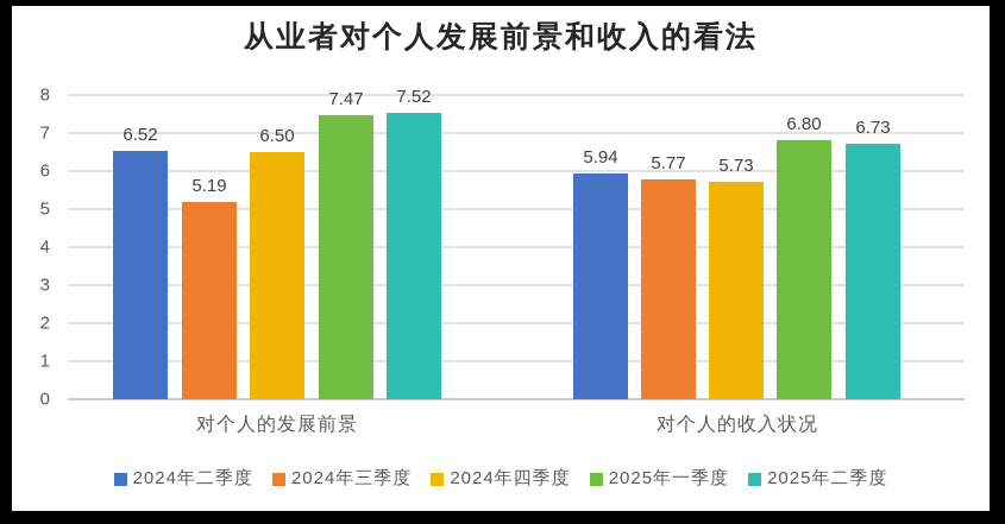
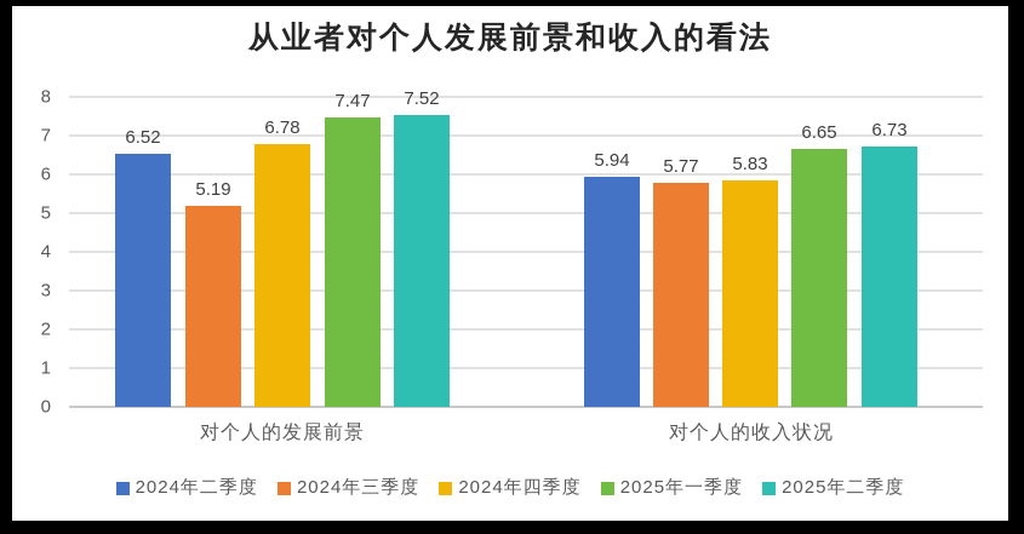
2024年四季度/对个人的发展前景: 6.50 -> 6.78
2024年四季度/对个人的收入状况: 5.73 -> 5.83
2025年一季度/对个人的收入状况: 6.80 -> 6.65
